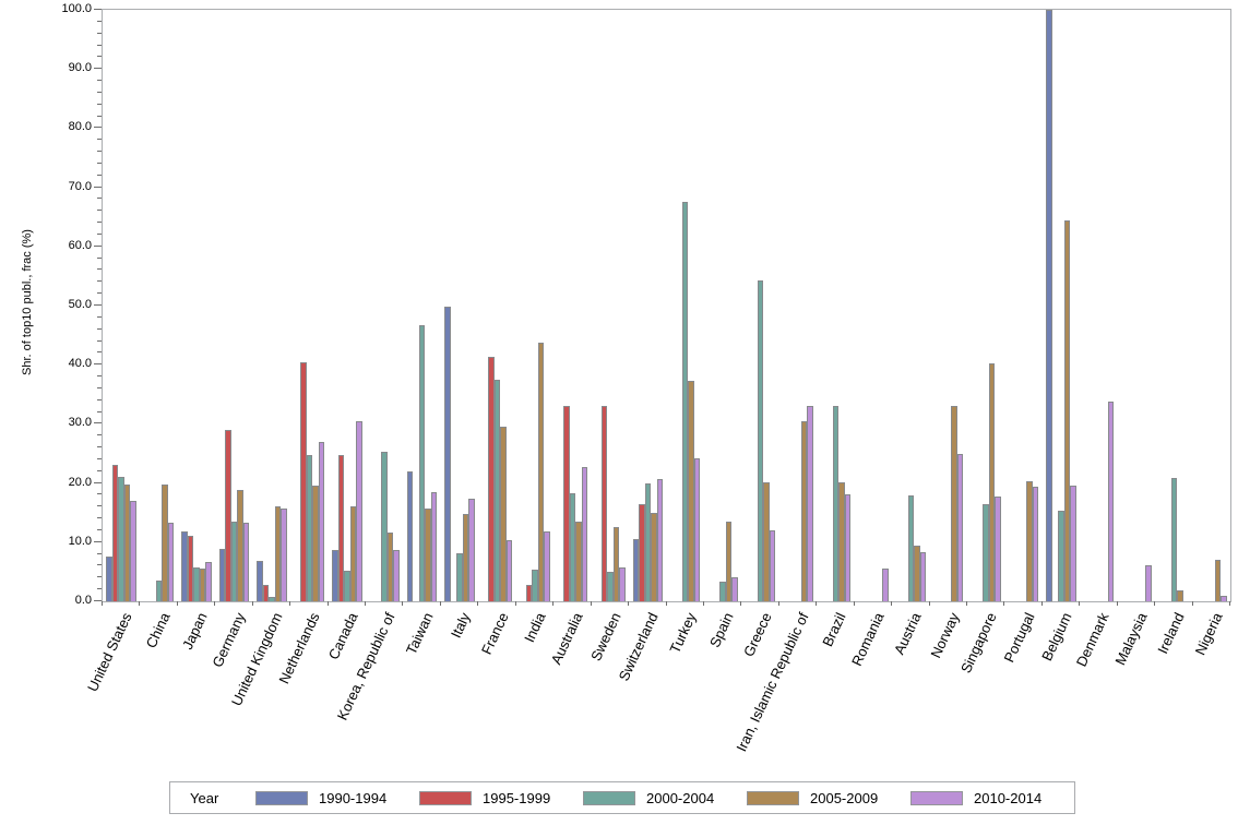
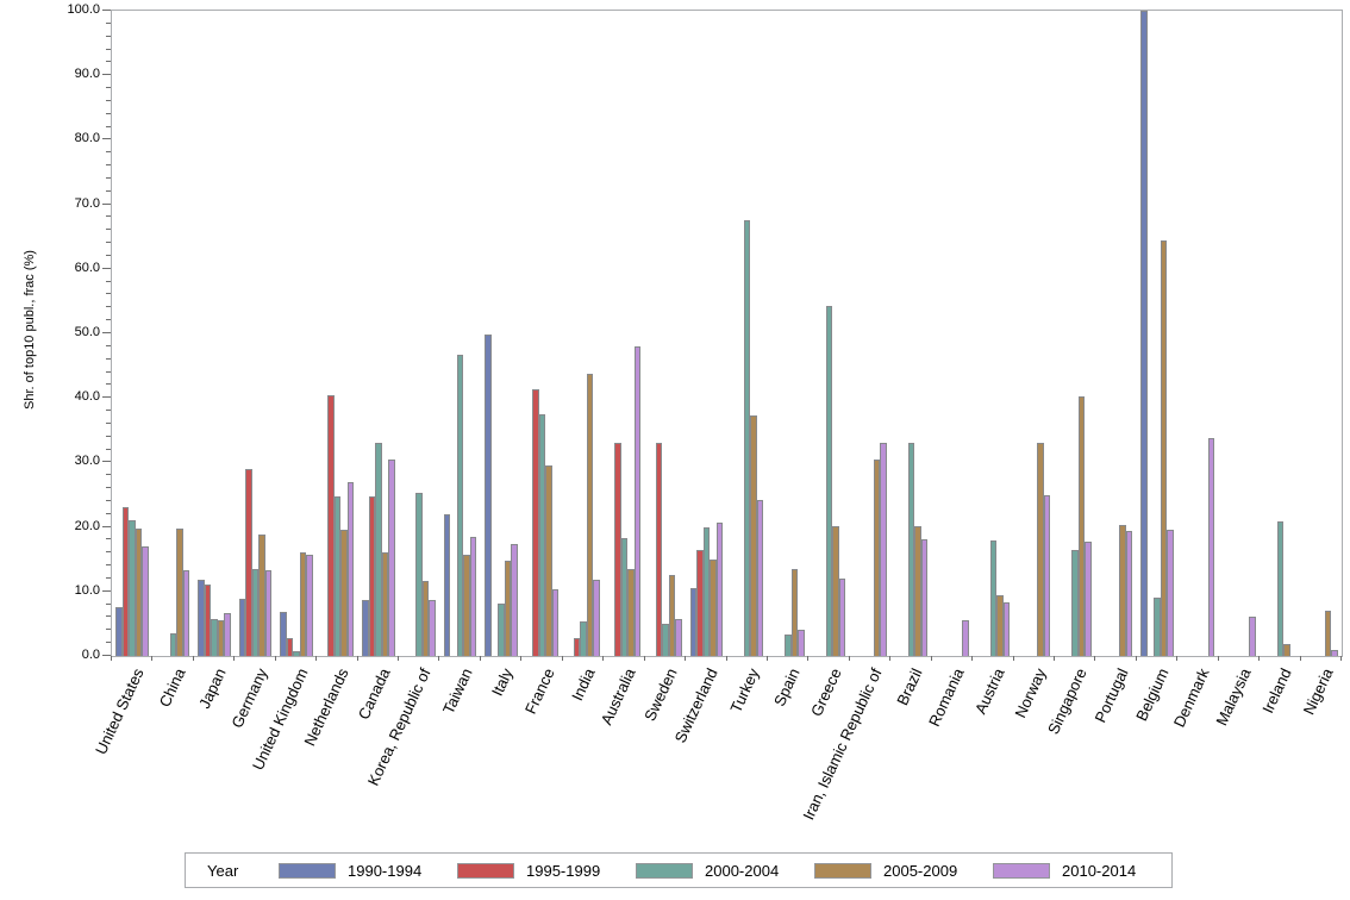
2000-2004/Canada: 5 -> 33
2010-2014/Australia: 23 -> 48
2000-2004/Belgium: 15 -> 9
